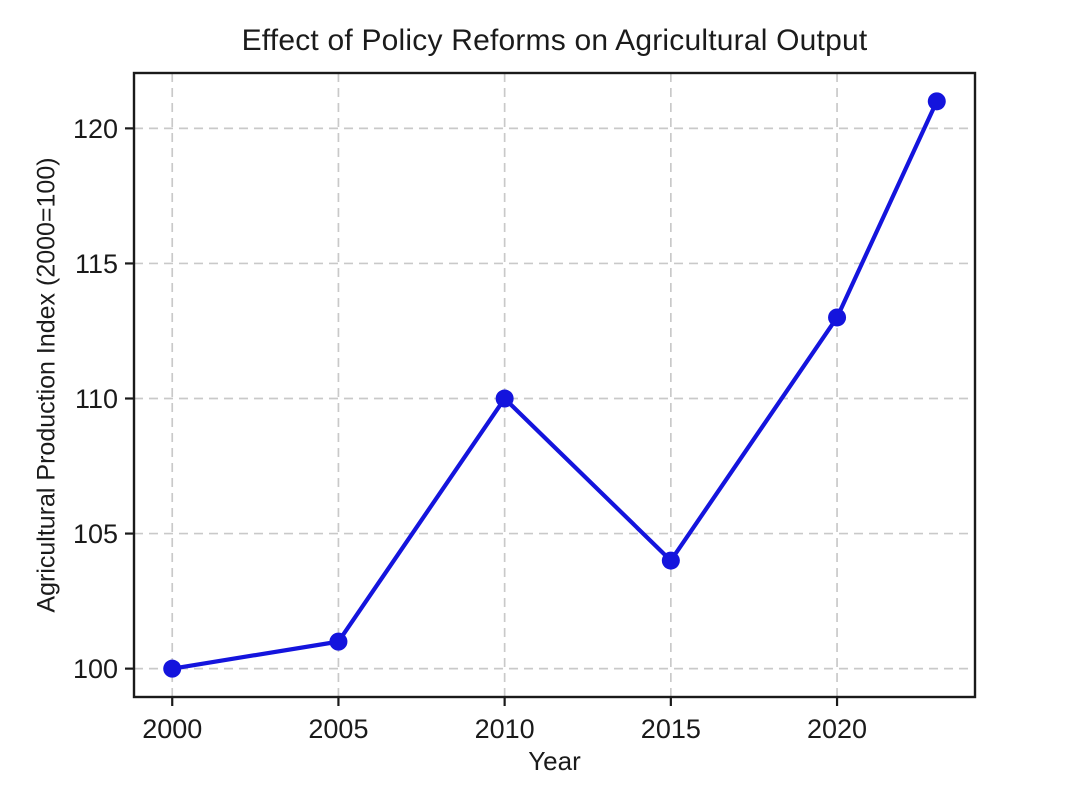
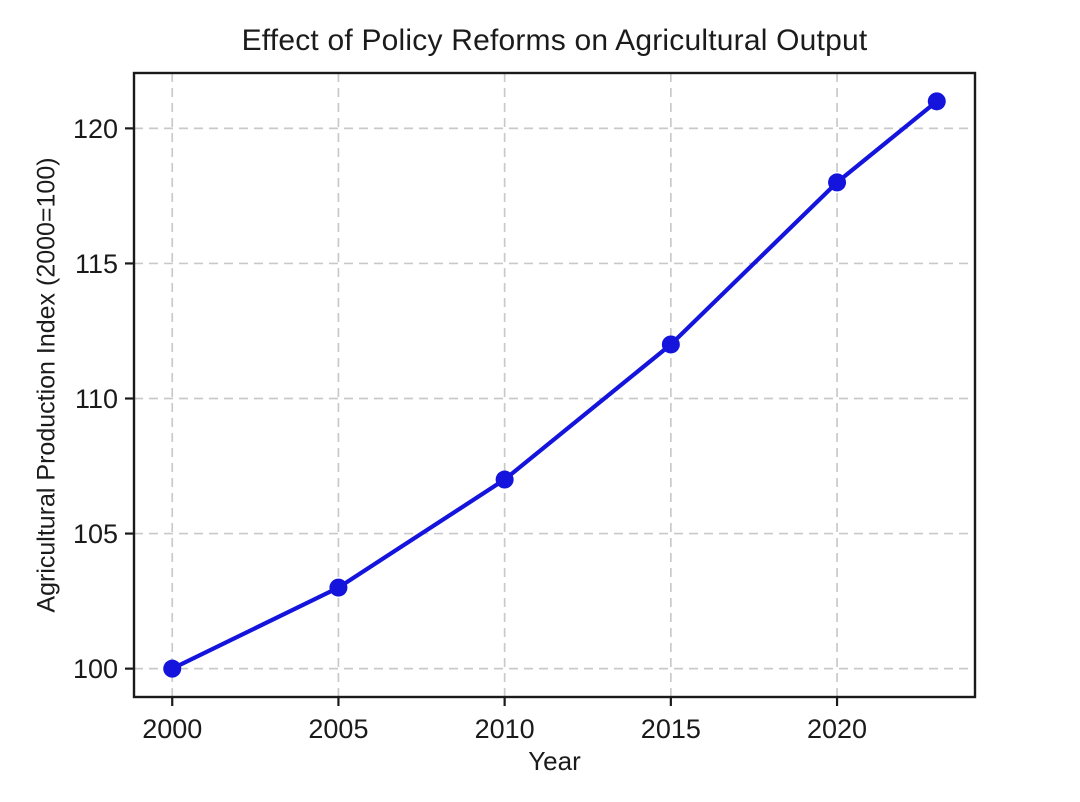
2005: 101 -> 103
2010: 110 -> 107
2015: 104 -> 112
2020: 113 -> 118
